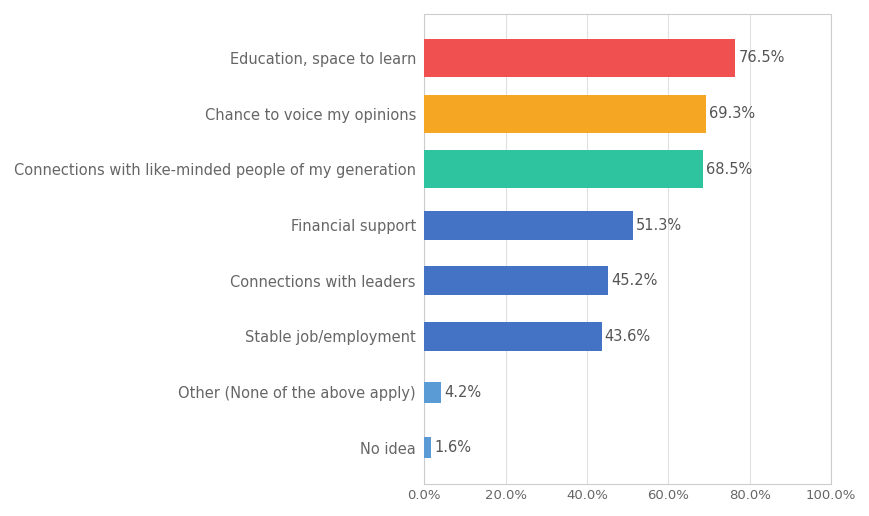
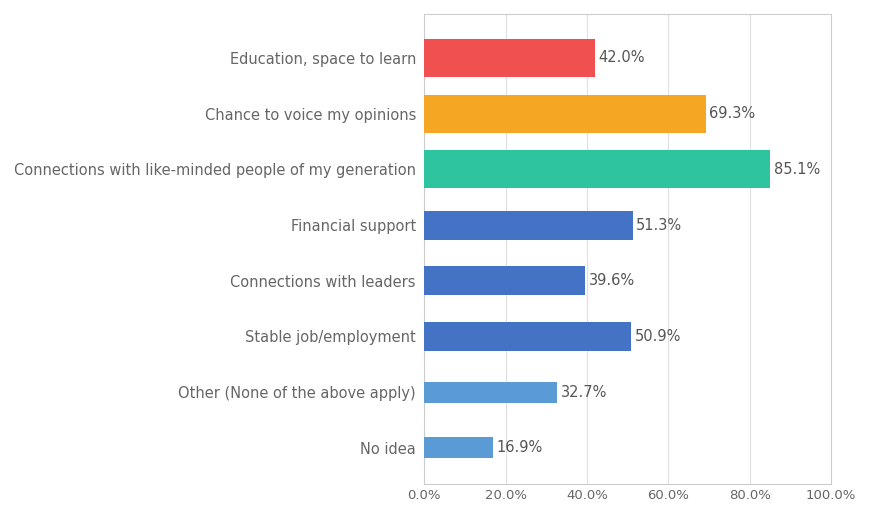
Education, space to learn: 76.5% -> 42.0%
Connections with like-minded people of my generation: 68.5% -> 85.1%
Connections with leaders: 45.2% -> 39.6%
Stable job/employment: 43.6% -> 50.9%
Other (None of the above apply): 4.2% -> 32.7%
No idea: 1.6% -> 16.9%
